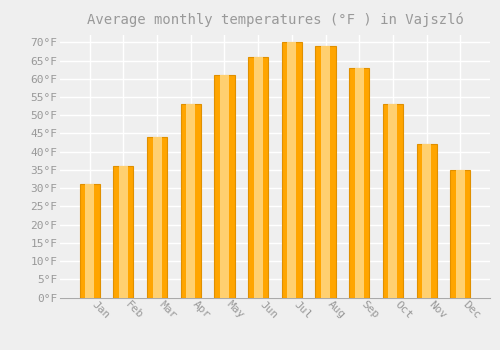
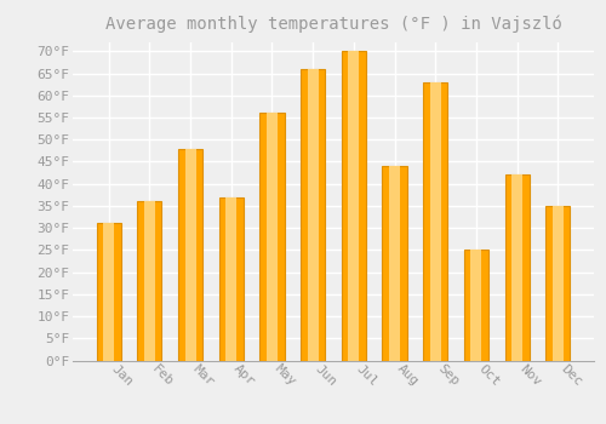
Mar: 44°F -> 48°F
Apr: 53°F -> 37°F
May: 61°F -> 56°F
Aug: 69°F -> 44°F
Oct: 53°F -> 25°F
